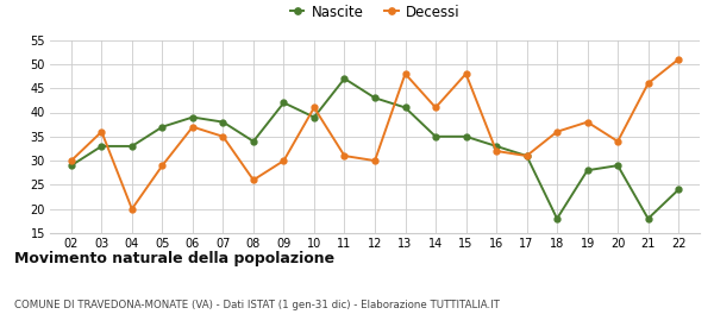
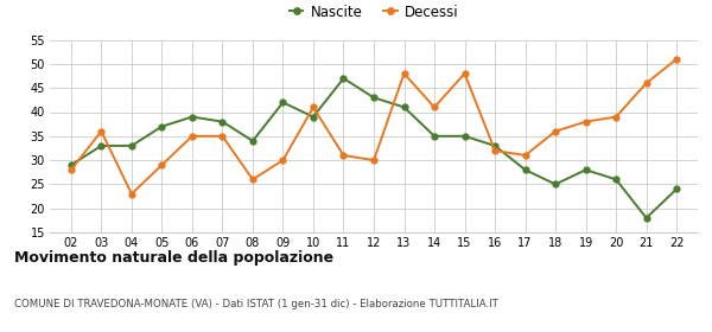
Decessi/02: 30 -> 28
Decessi/04: 20 -> 23
Decessi/06: 37 -> 35
Nascite/17: 31 -> 28
Nascite/18: 18 -> 25
Nascite/20: 29 -> 26
Decessi/20: 34 -> 39
